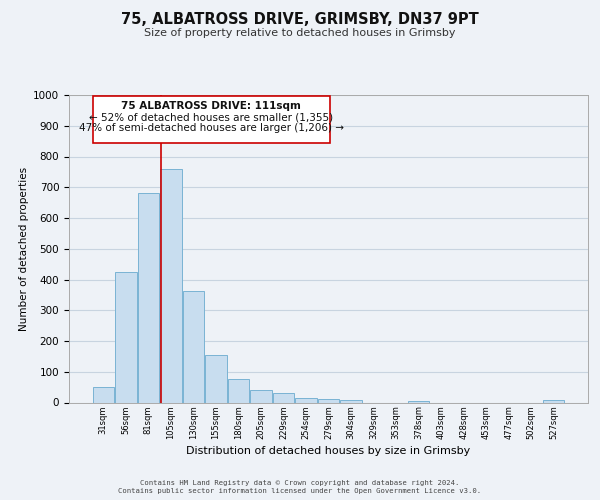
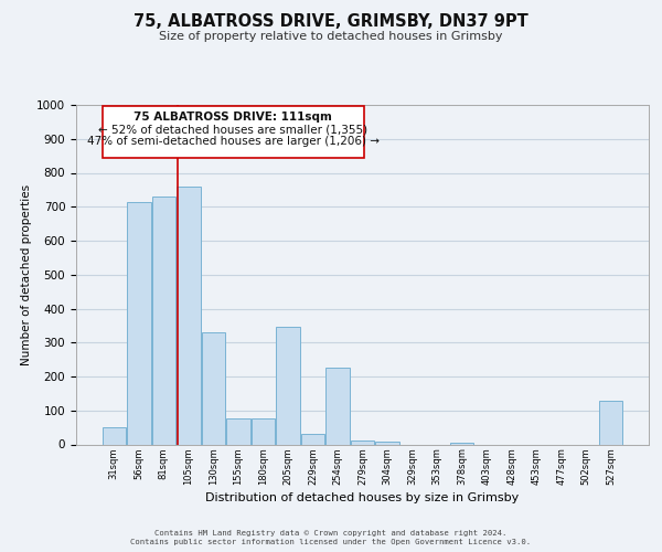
56sqm: 423 -> 715
81sqm: 682 -> 730
130sqm: 363 -> 330
155sqm: 153 -> 75
205sqm: 40 -> 345
254sqm: 15 -> 225
527sqm: 8 -> 130
